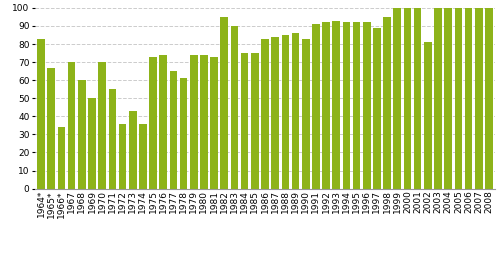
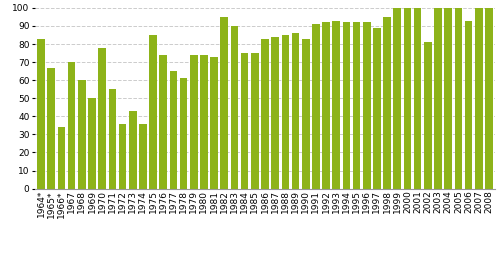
1970: 70 -> 78
1975: 73 -> 85
2006: 100 -> 93
